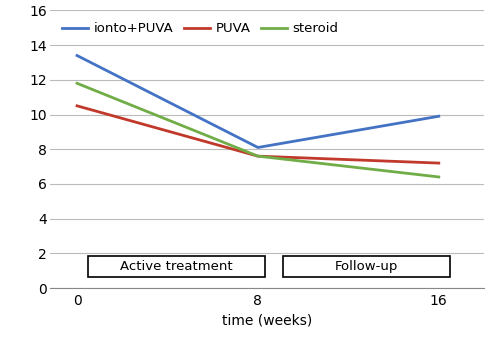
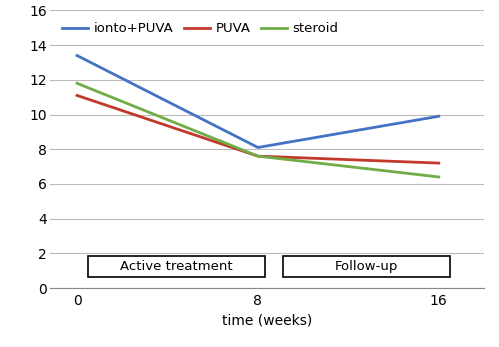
PUVA/0: 10.5 -> 11.1
